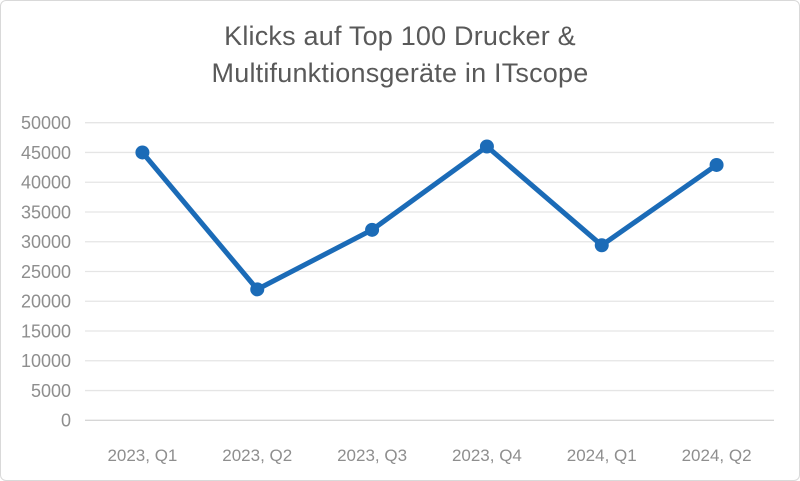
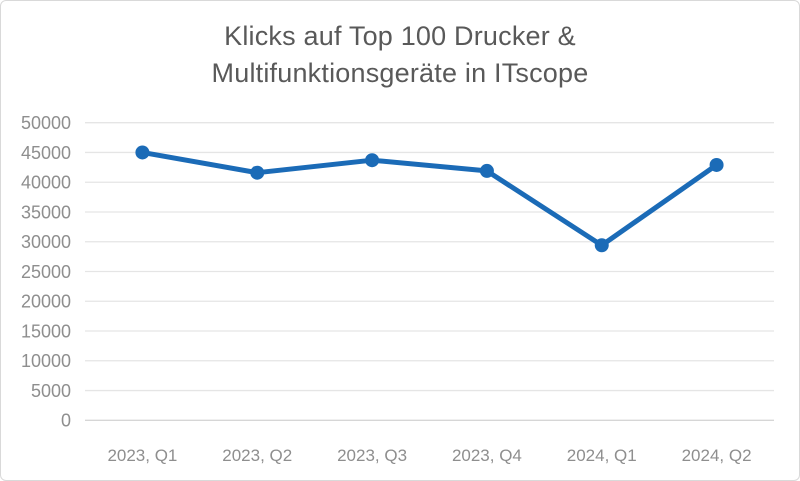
2023, Q2: 22000 -> 42000
2023, Q3: 32000 -> 44000
2023, Q4: 46000 -> 42000
